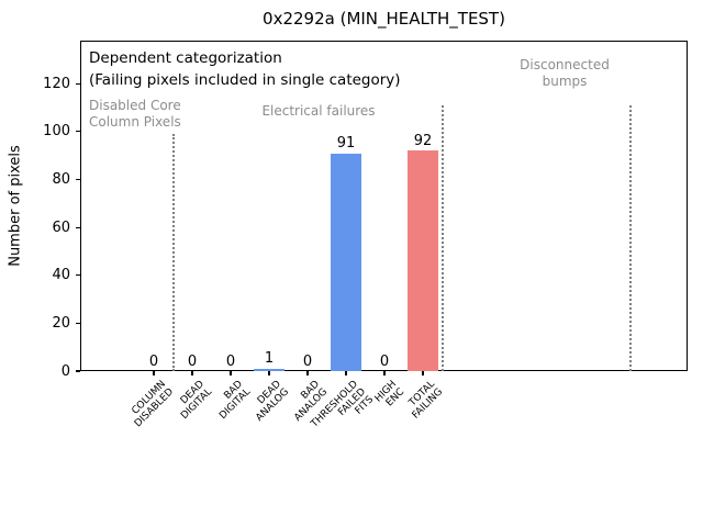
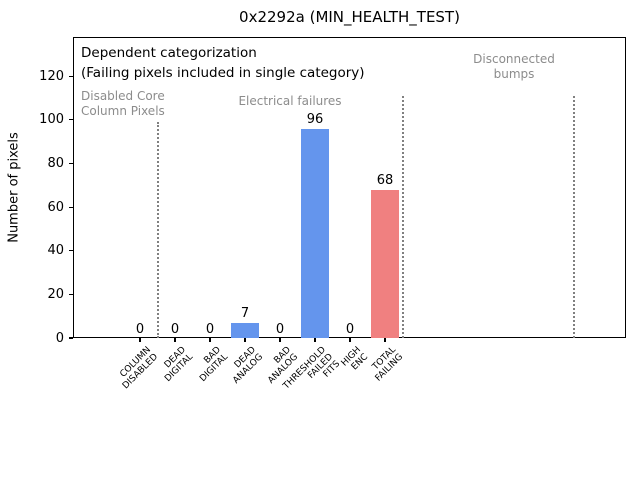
DEAD ANALOG: 1 -> 7
THRESHOLD FAILED FITS: 91 -> 96
TOTAL FAILING: 92 -> 68
